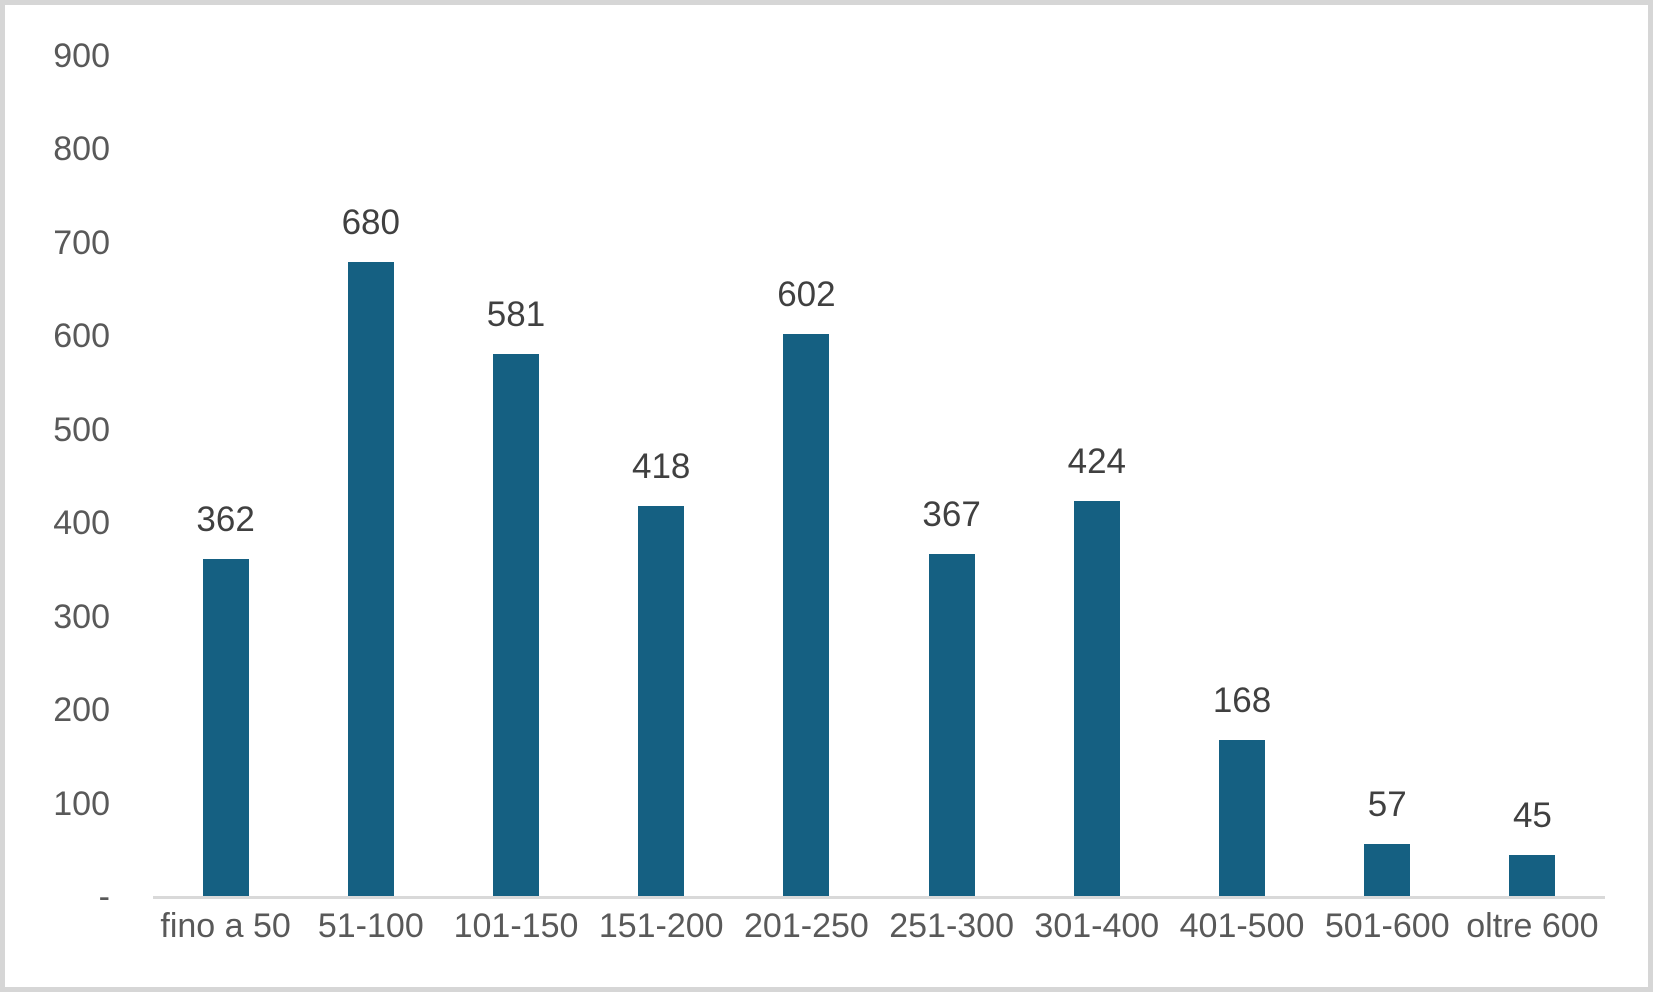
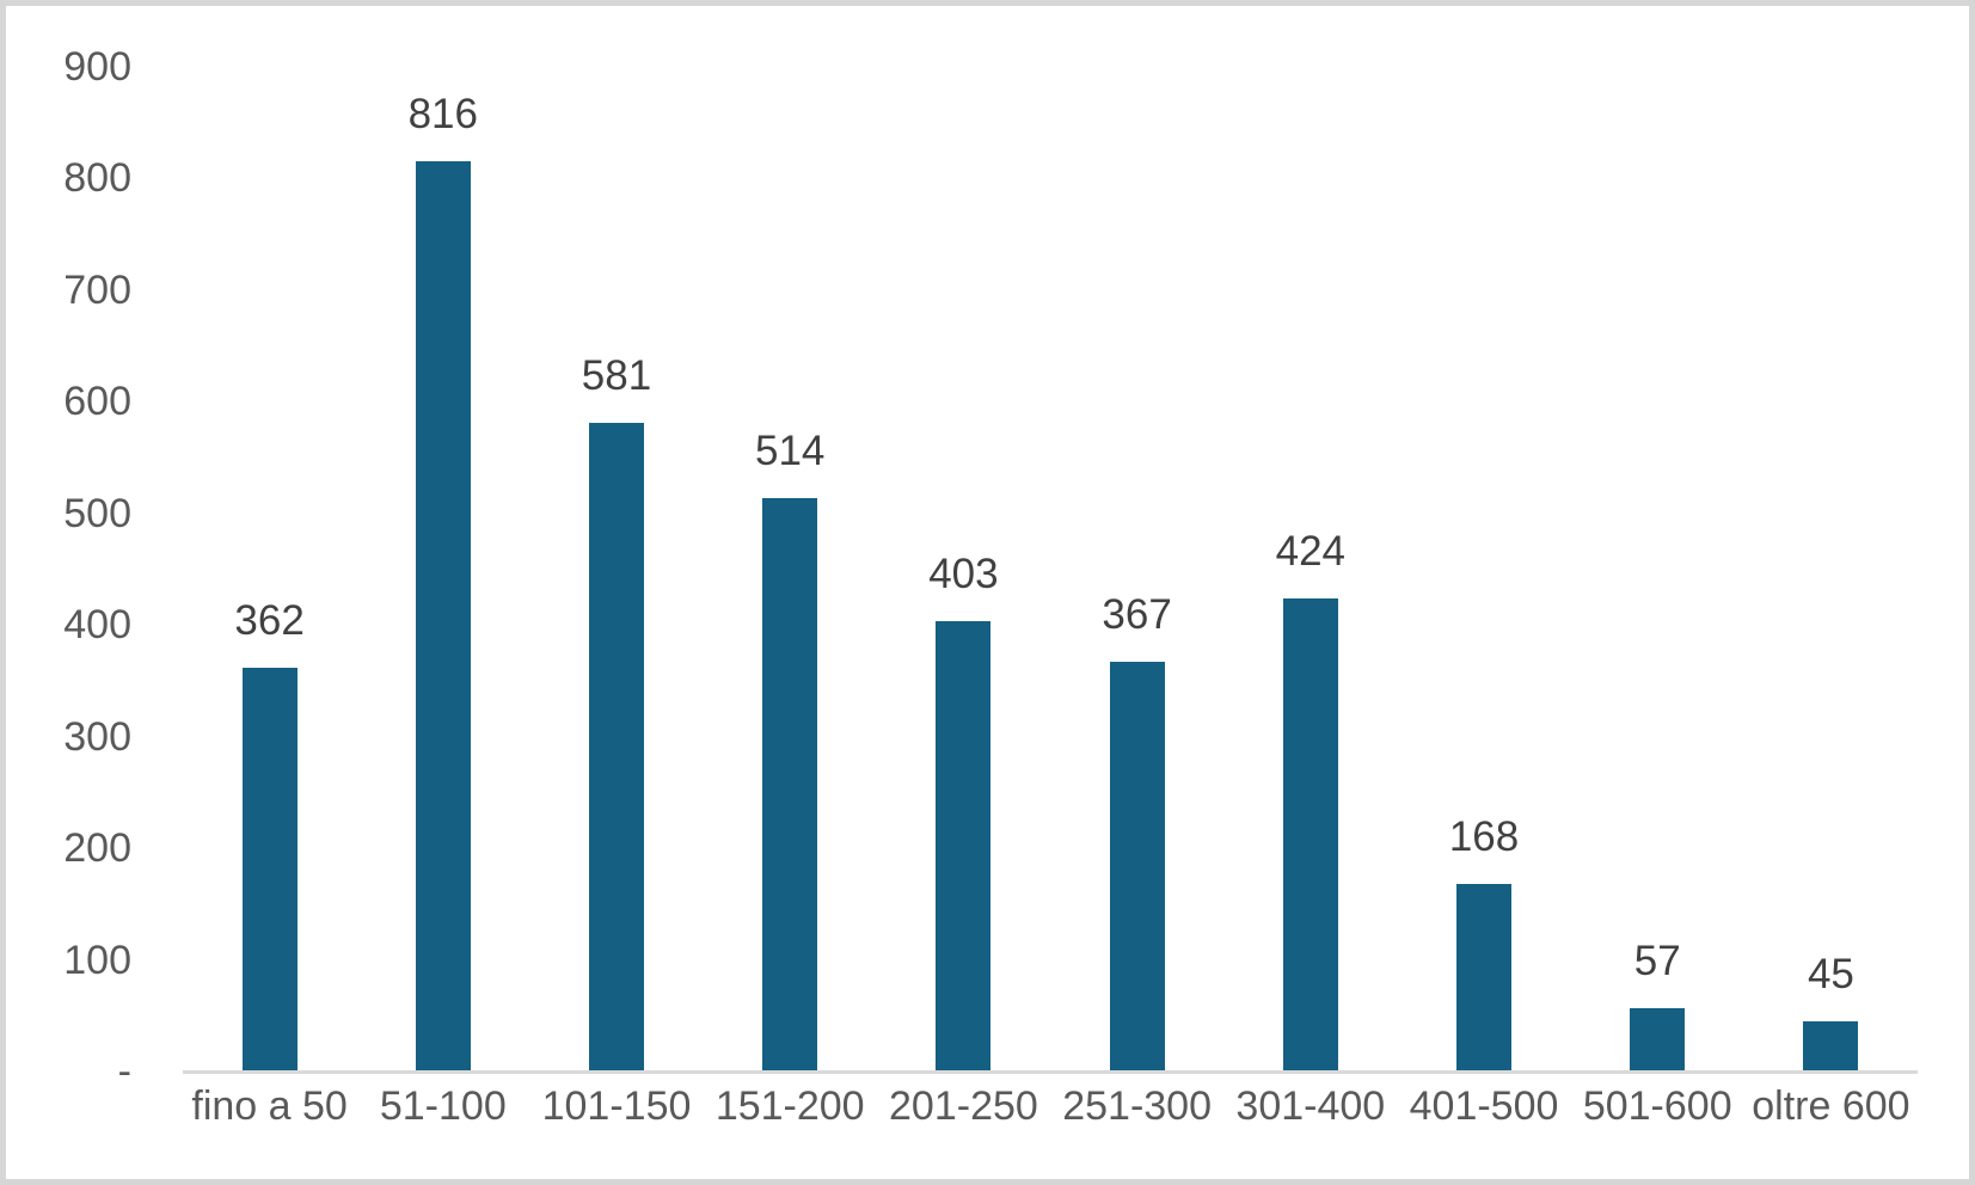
51-100: 680 -> 816
151-200: 418 -> 514
201-250: 602 -> 403
